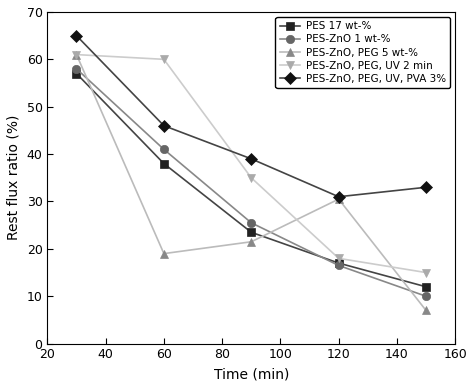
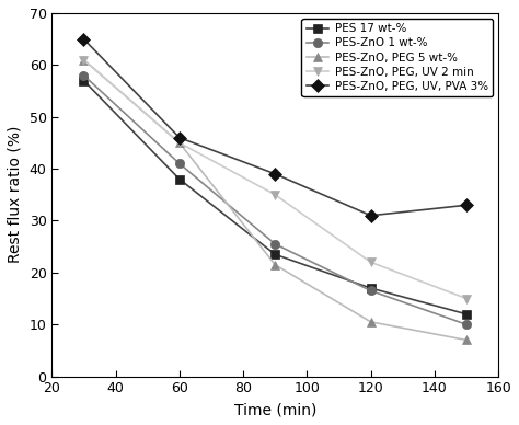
PES-ZnO, PEG 5 wt-%/60: 19.0 -> 45.0
PES-ZnO, PEG, UV 2 min/60: 60 -> 45
PES-ZnO, PEG 5 wt-%/120: 30.5 -> 10.5
PES-ZnO, PEG, UV 2 min/120: 18 -> 22
